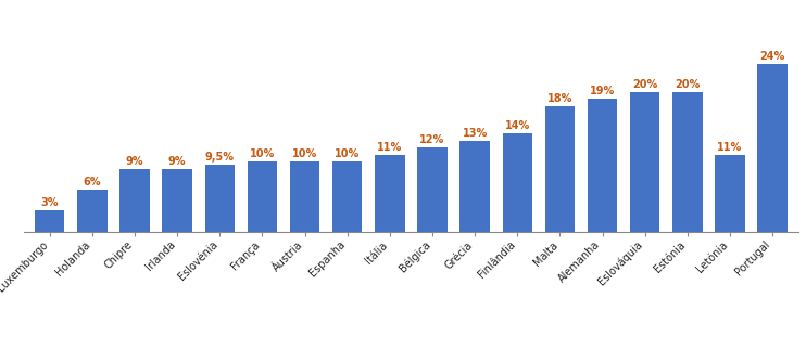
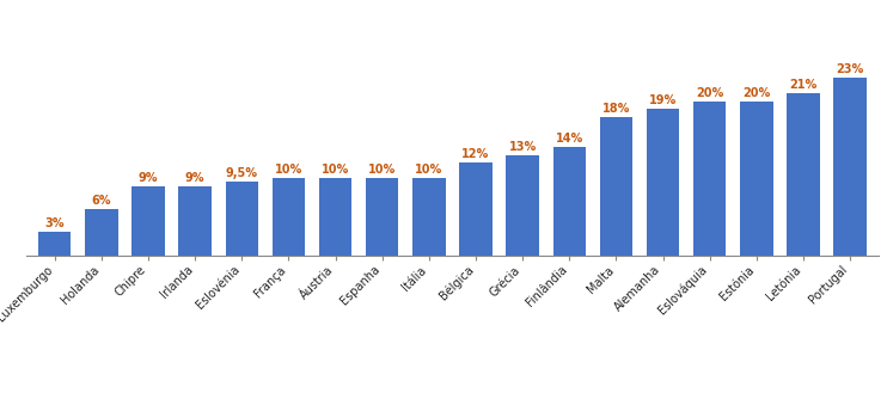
Itália: 11% -> 10%
Letónia: 11% -> 21%
Portugal: 24% -> 23%
